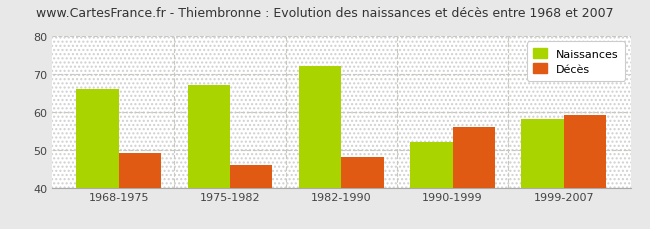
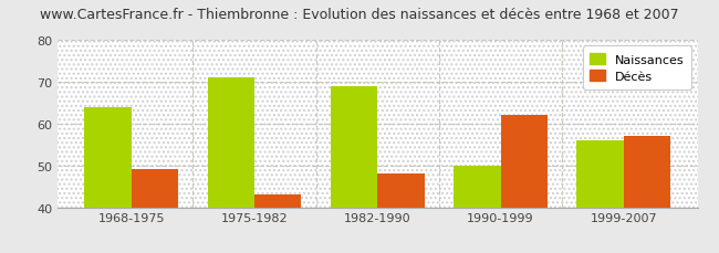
Naissances/1968-1975: 66 -> 64
Naissances/1975-1982: 67 -> 71
Décès/1975-1982: 46 -> 43
Naissances/1982-1990: 72 -> 69
Naissances/1990-1999: 52 -> 50
Décès/1990-1999: 56 -> 62
Naissances/1999-2007: 58 -> 56
Décès/1999-2007: 59 -> 57
